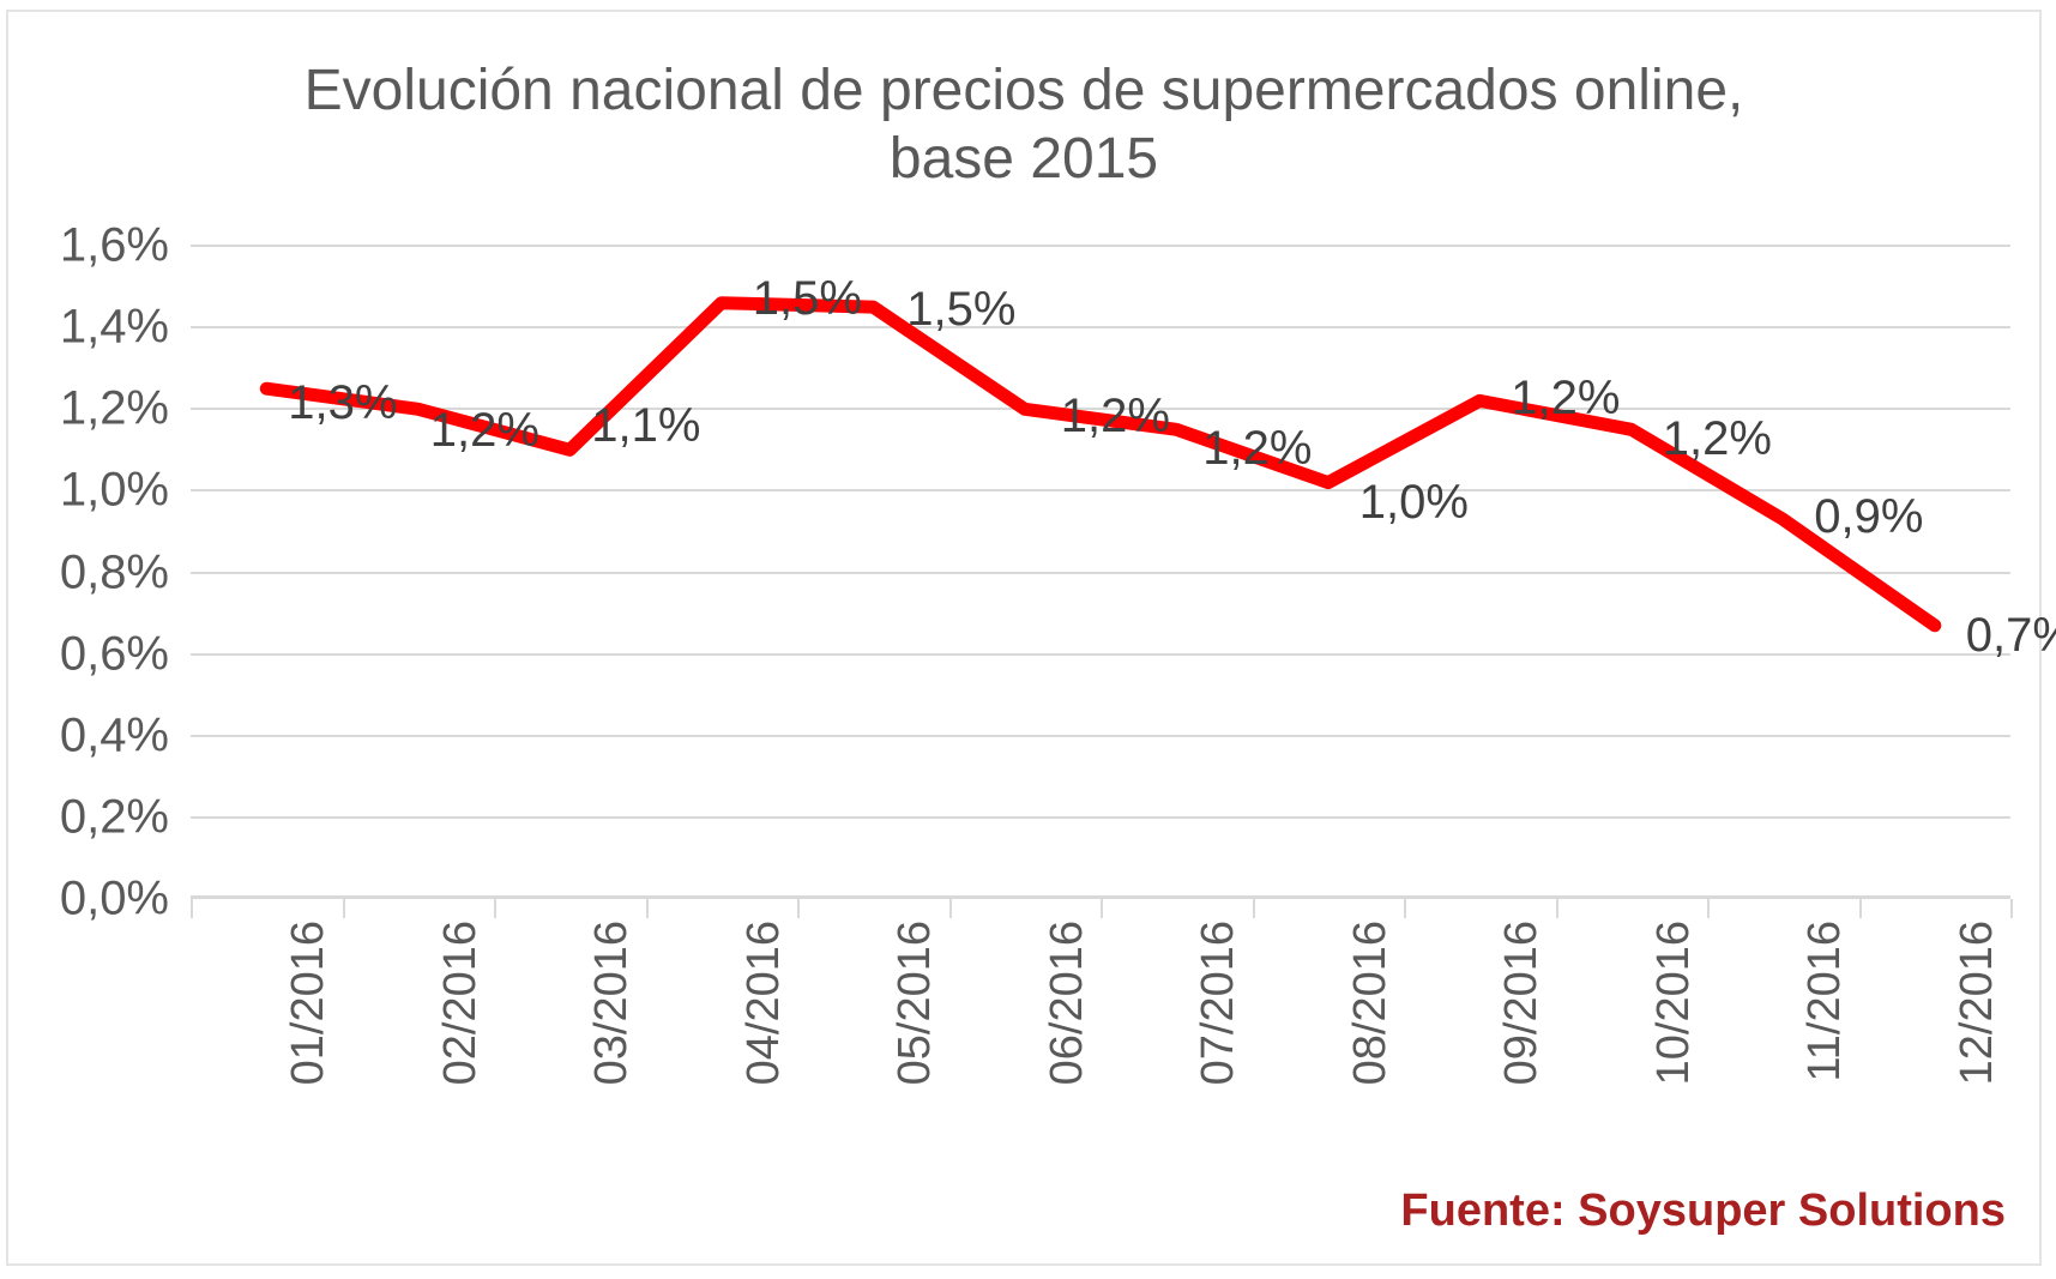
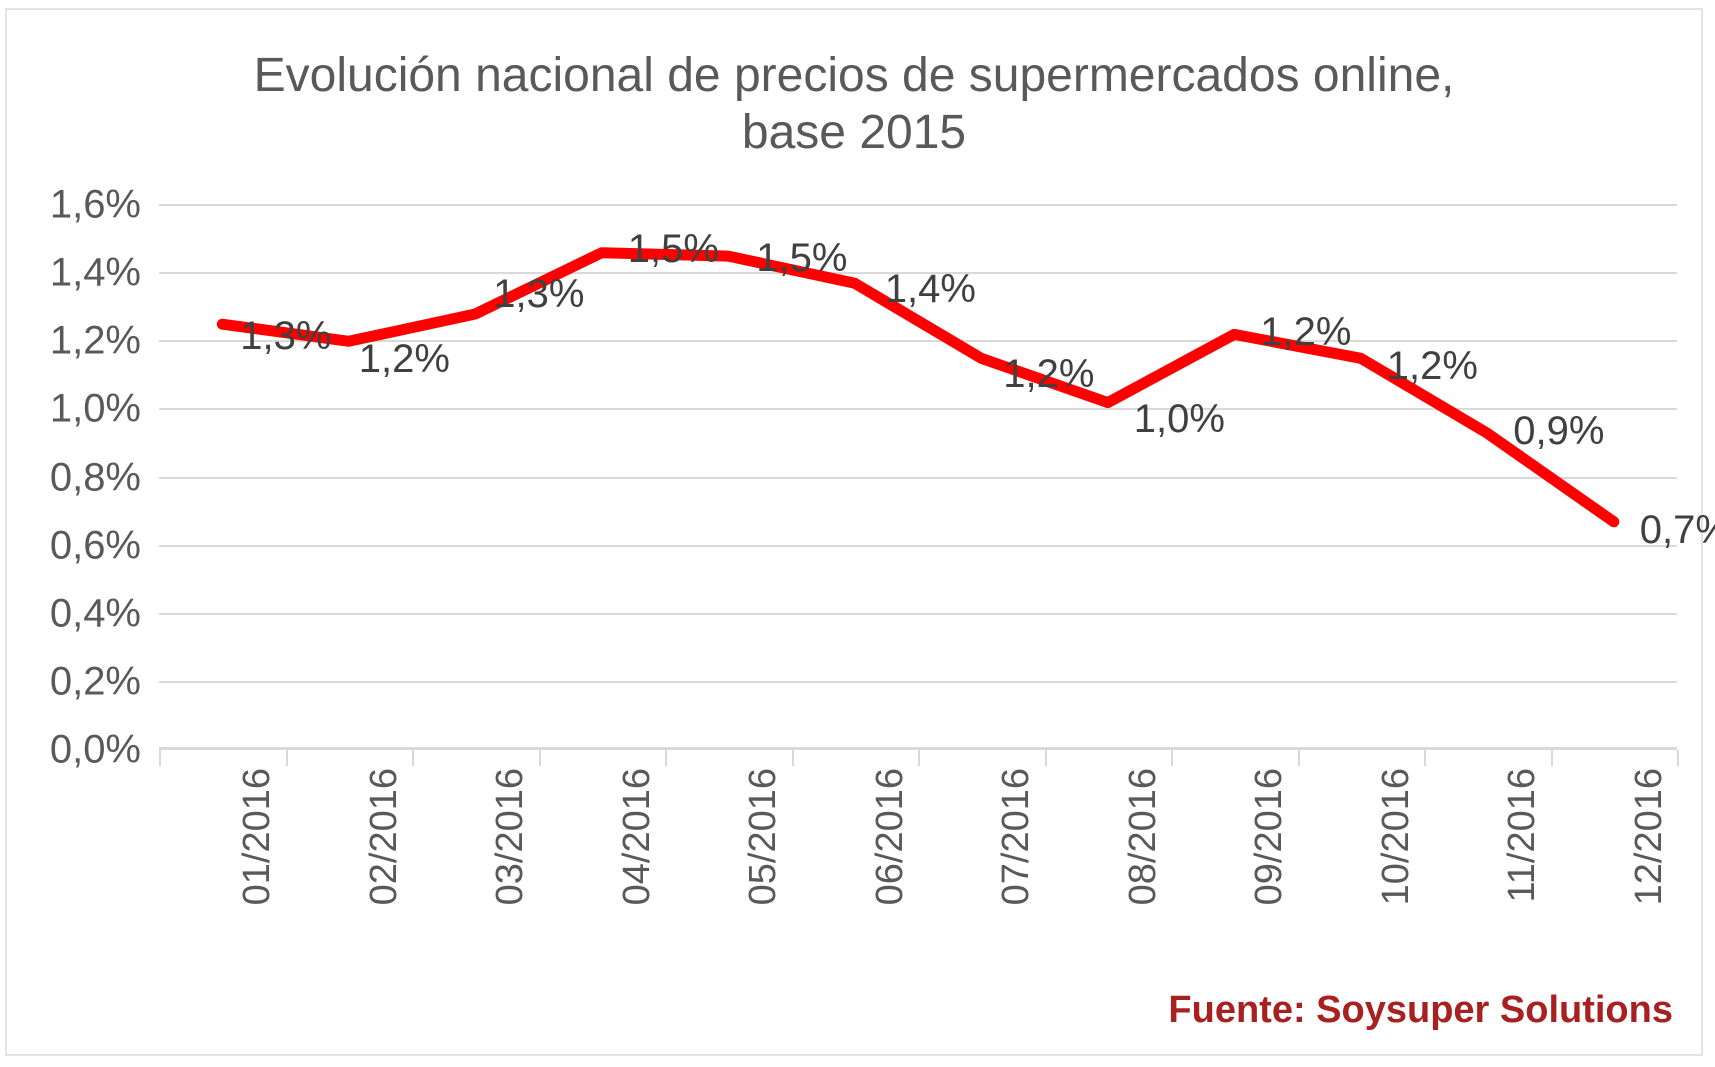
03/2016: 1,1% -> 1,3%
06/2016: 1,2% -> 1,4%
